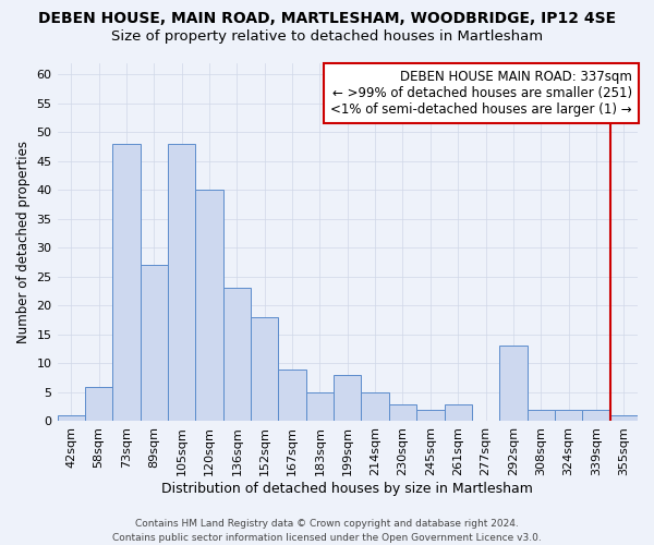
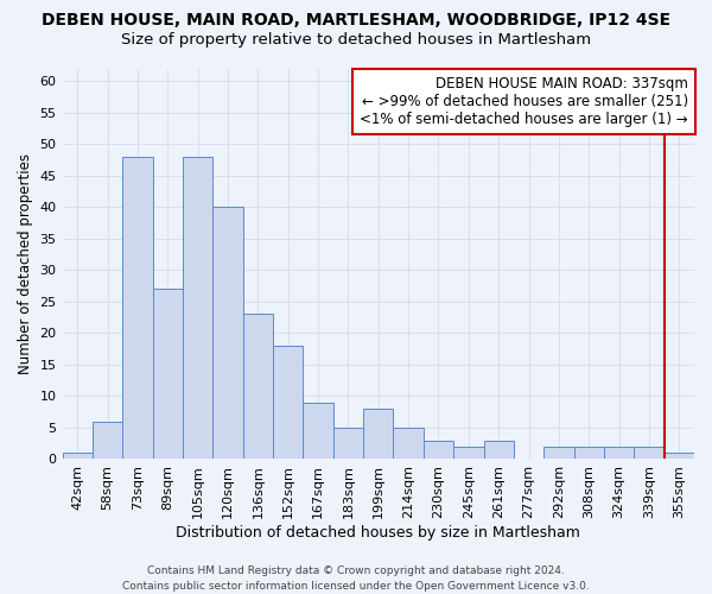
292sqm: 13 -> 2
